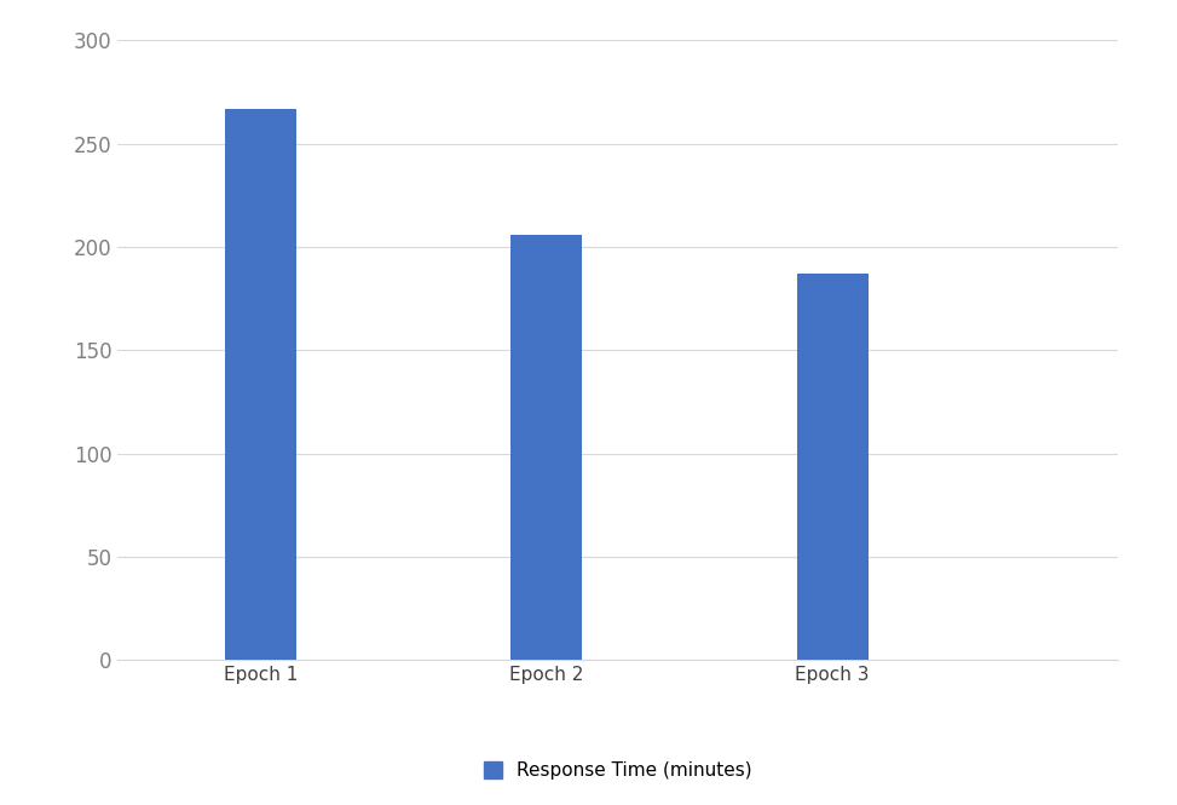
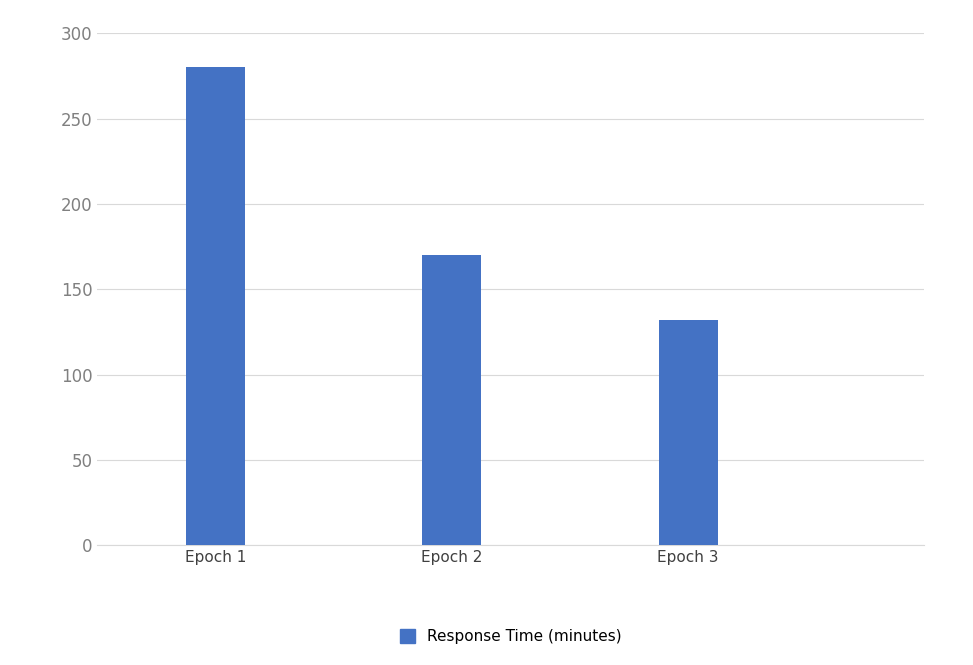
Epoch 1: 267 -> 280
Epoch 2: 206 -> 170
Epoch 3: 187 -> 132
